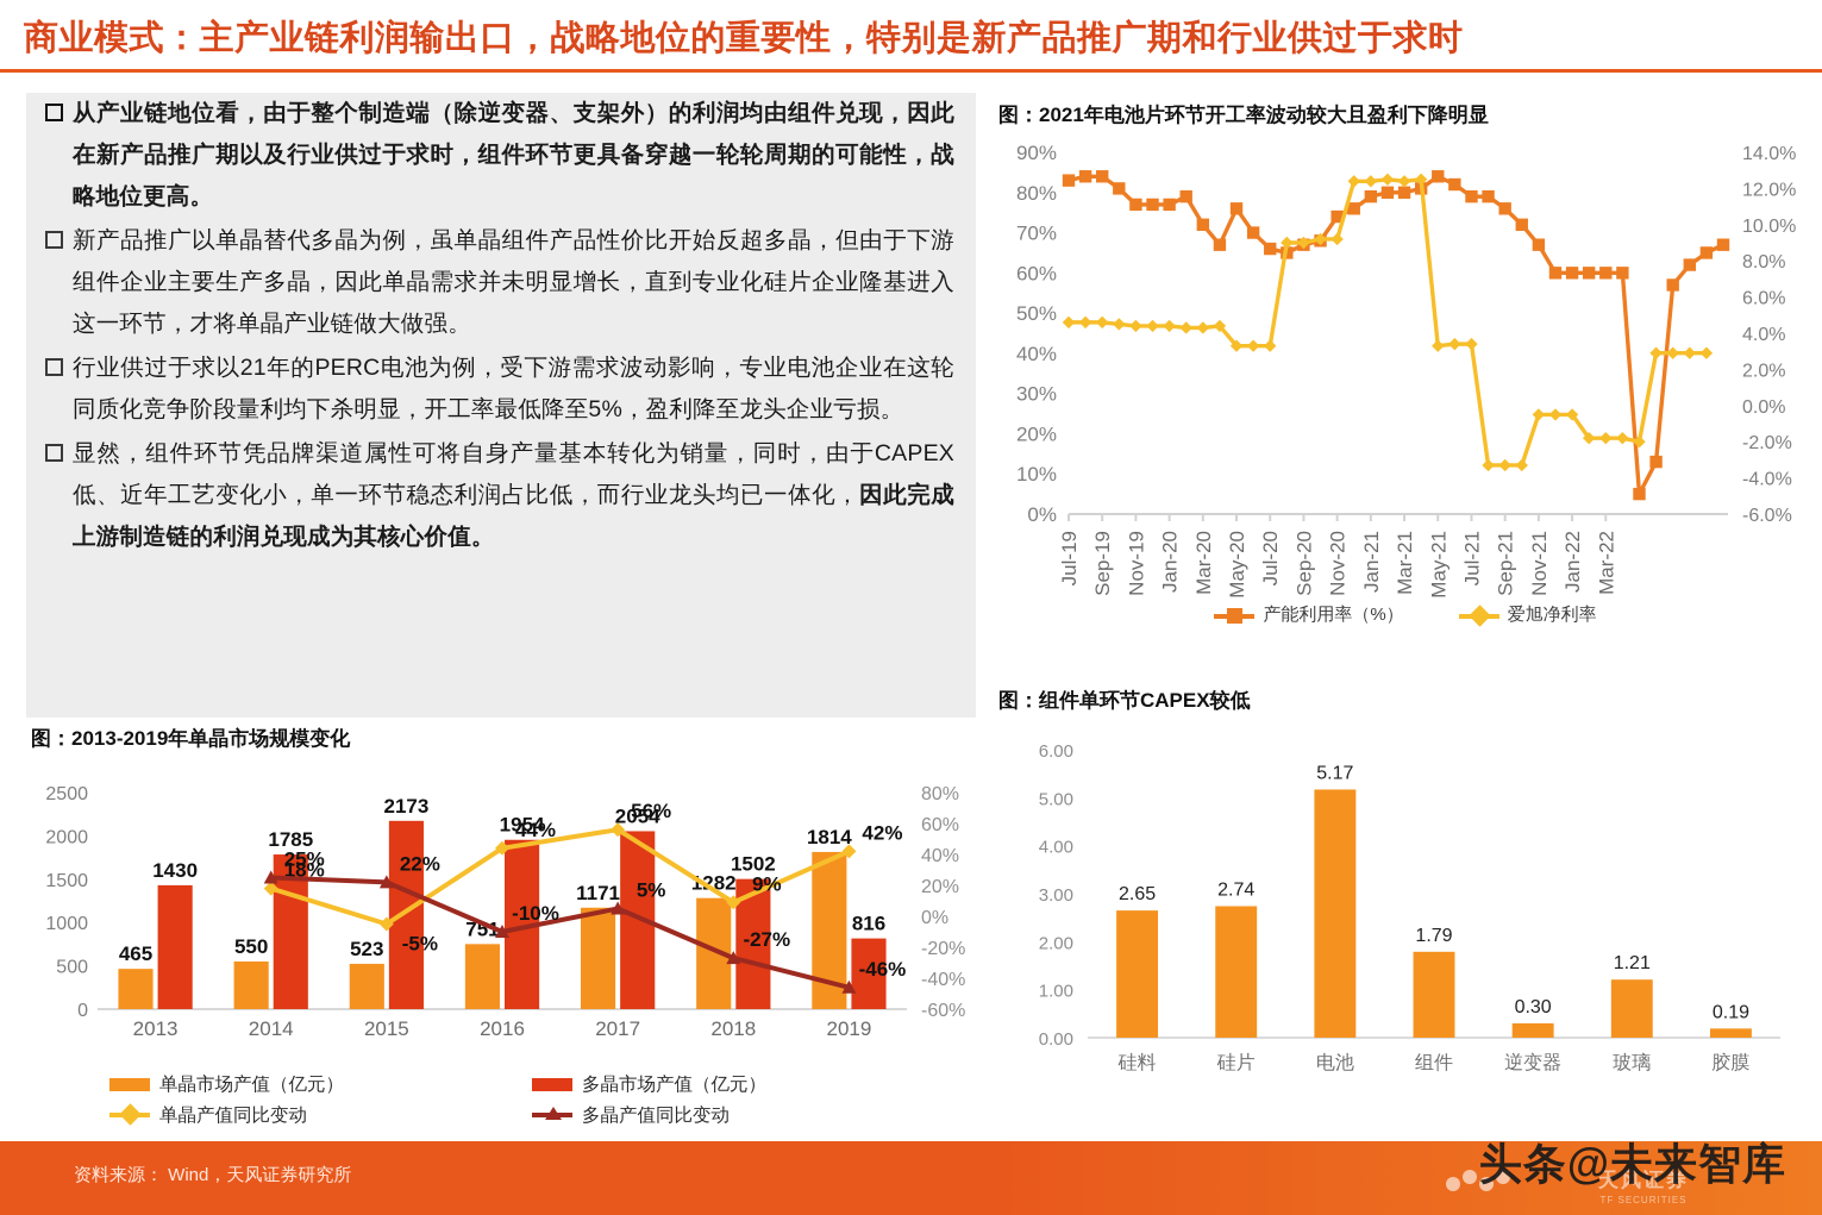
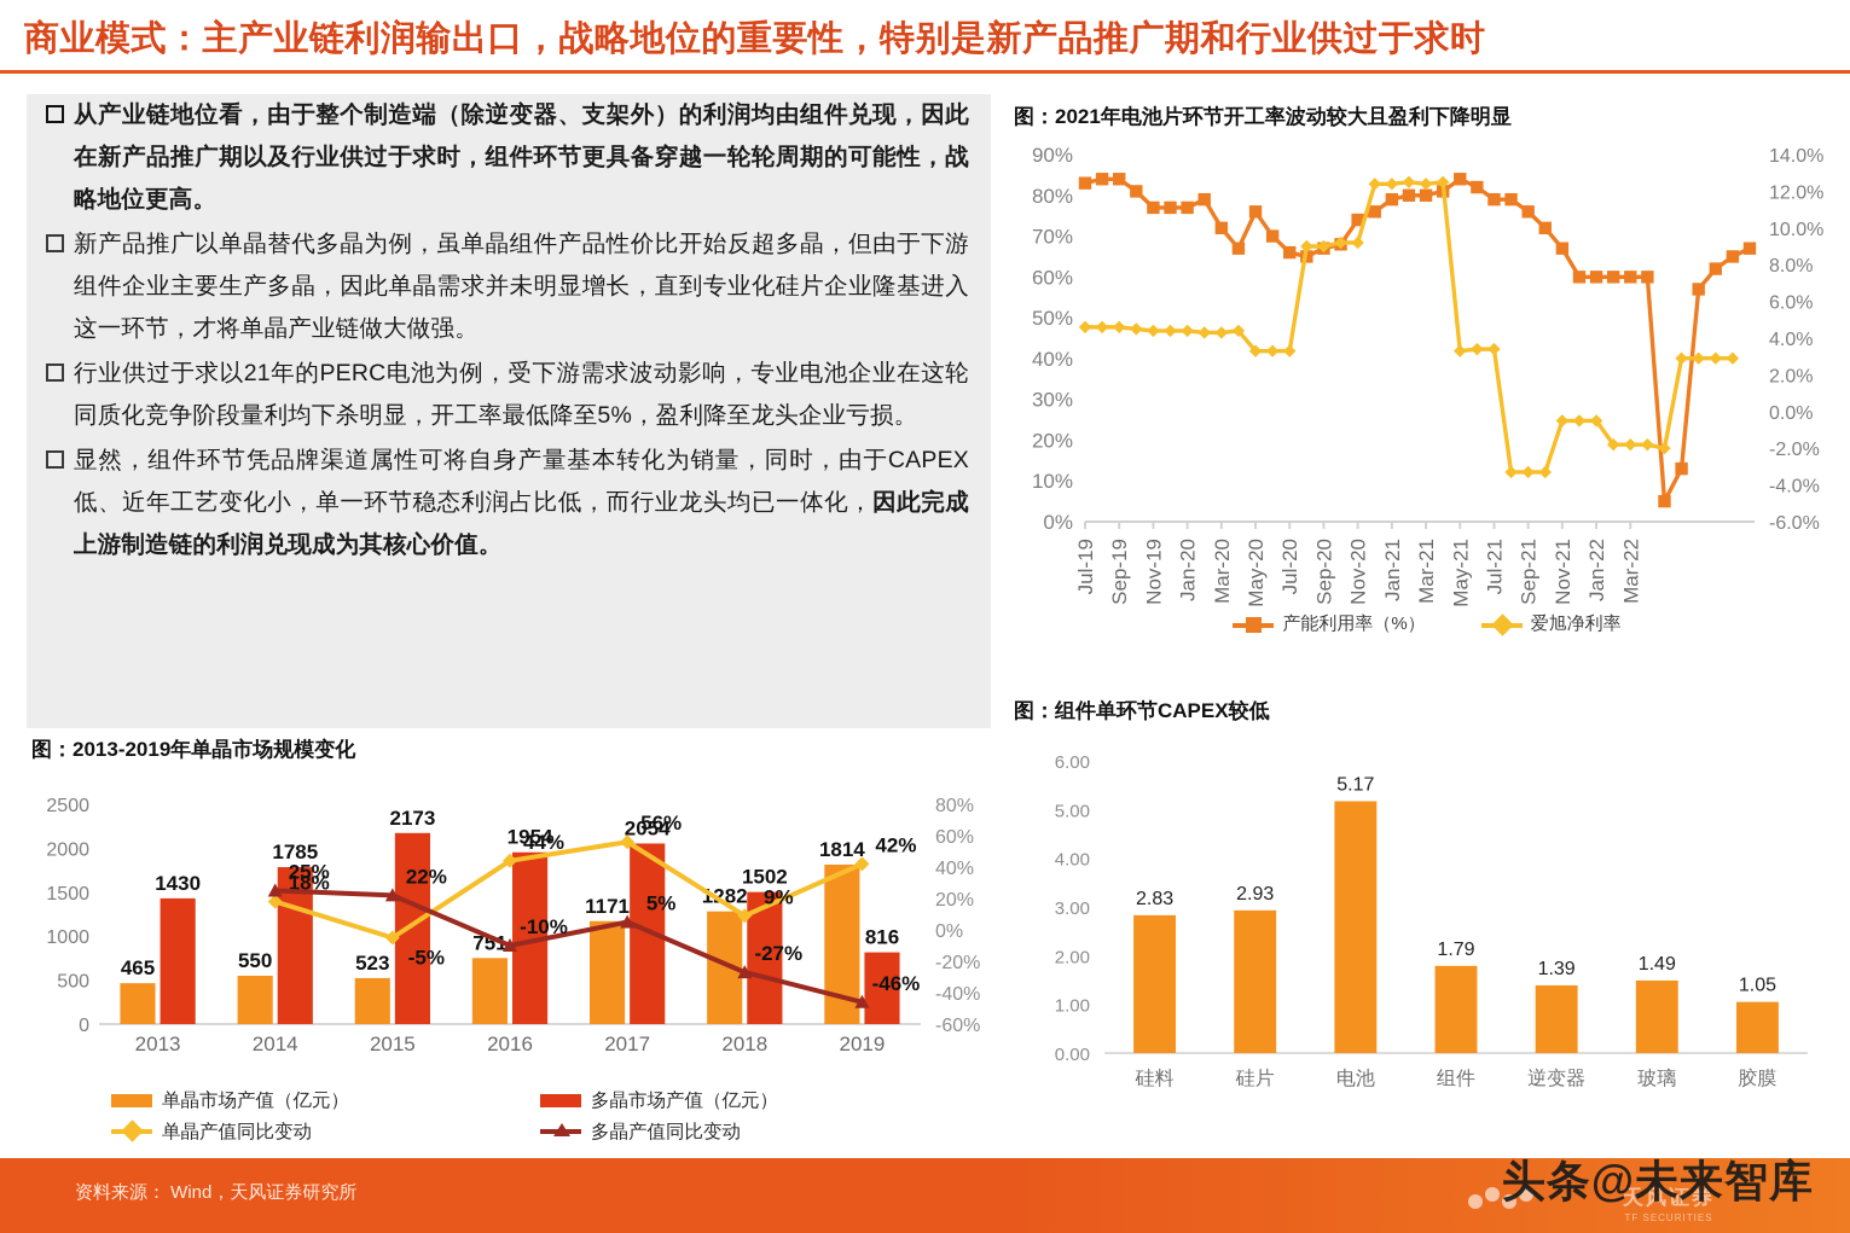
图：组件单环节CAPEX较低/硅料: 2.65 -> 2.83
图：组件单环节CAPEX较低/硅片: 2.74 -> 2.93
图：组件单环节CAPEX较低/逆变器: 0.30 -> 1.39
图：组件单环节CAPEX较低/玻璃: 1.21 -> 1.49
图：组件单环节CAPEX较低/胶膜: 0.19 -> 1.05
